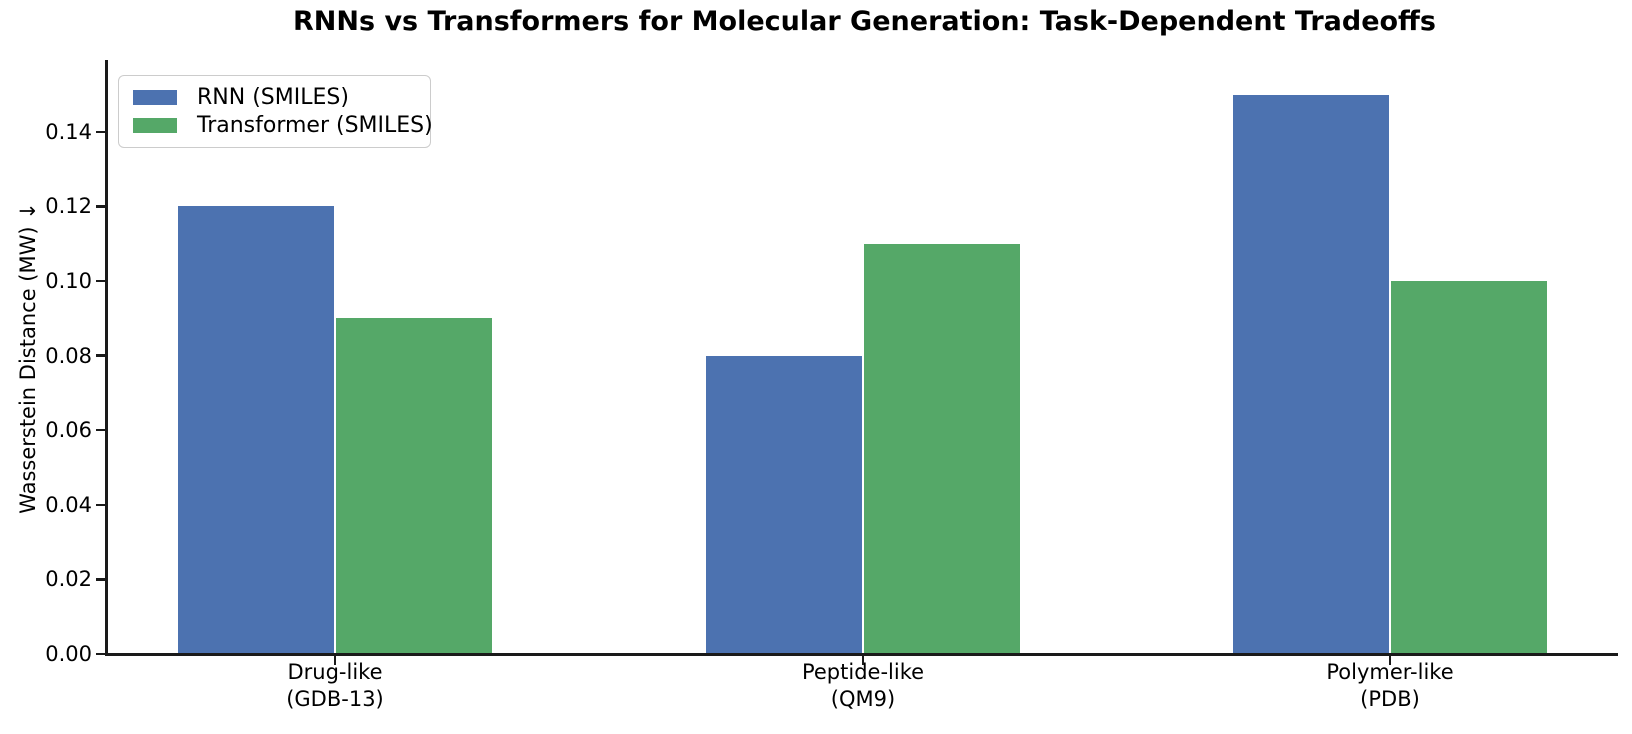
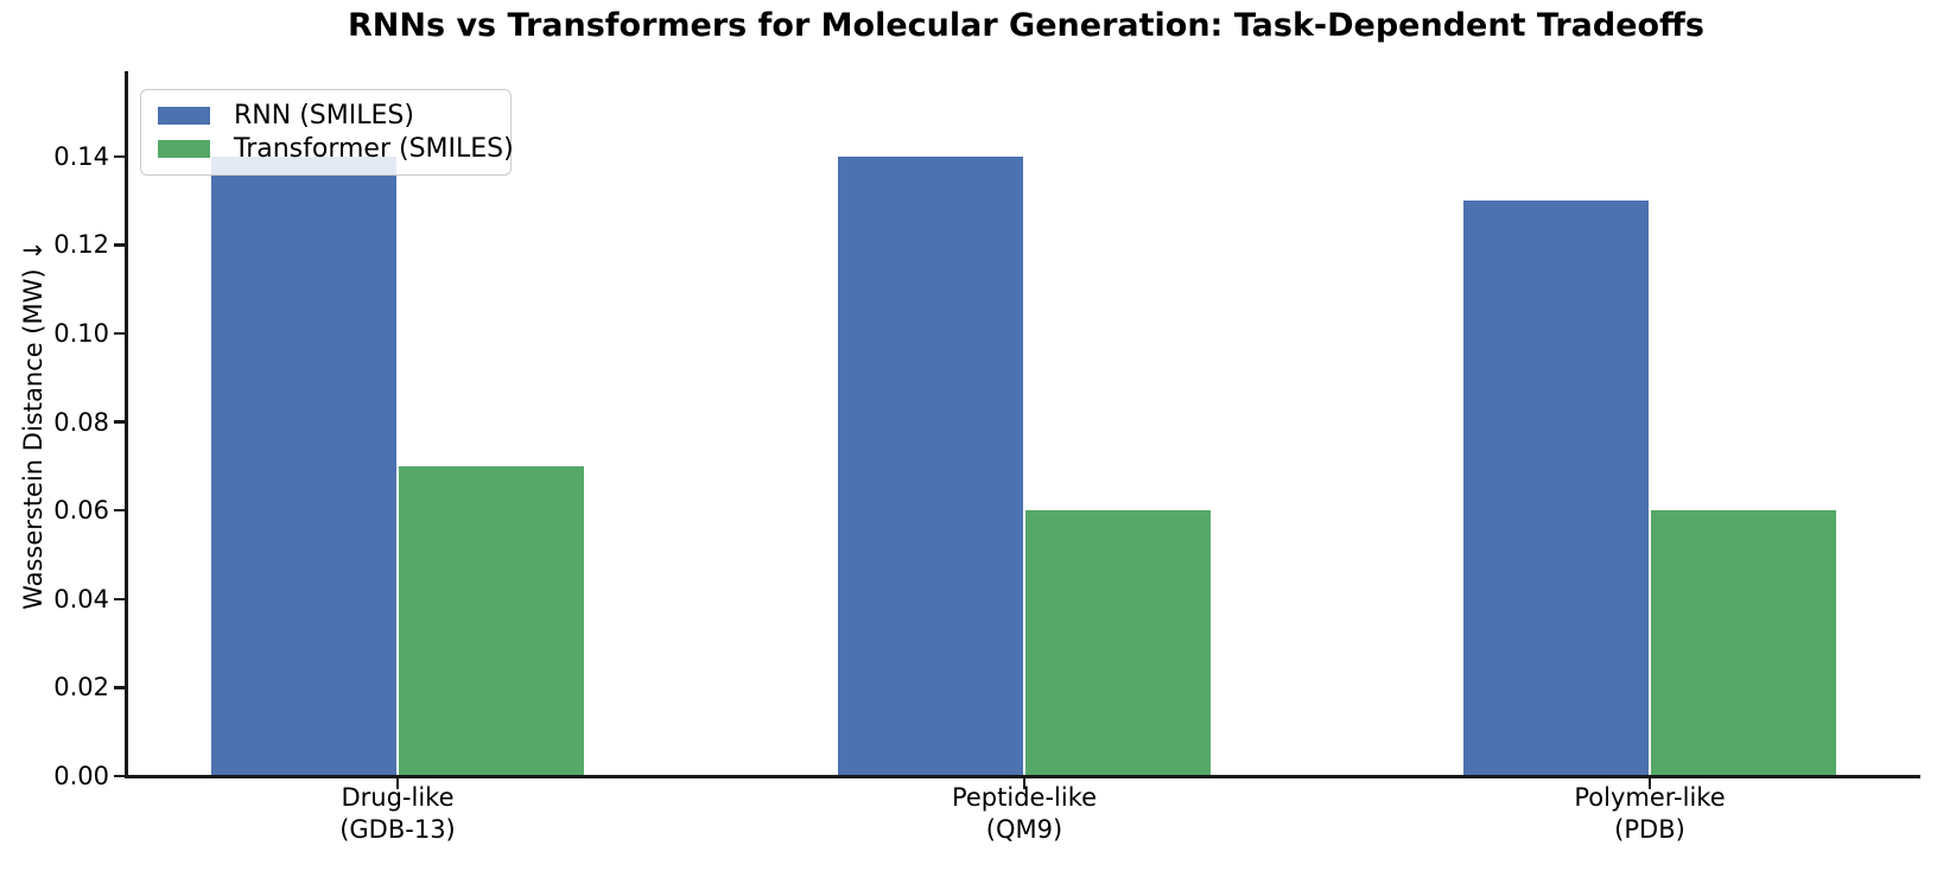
RNN (SMILES)/Drug-like: 0.12 -> 0.14
Transformer (SMILES)/Drug-like: 0.09 -> 0.07
RNN (SMILES)/Peptide-like: 0.08 -> 0.14
Transformer (SMILES)/Peptide-like: 0.11 -> 0.06
RNN (SMILES)/Polymer-like: 0.15 -> 0.13
Transformer (SMILES)/Polymer-like: 0.10 -> 0.06
